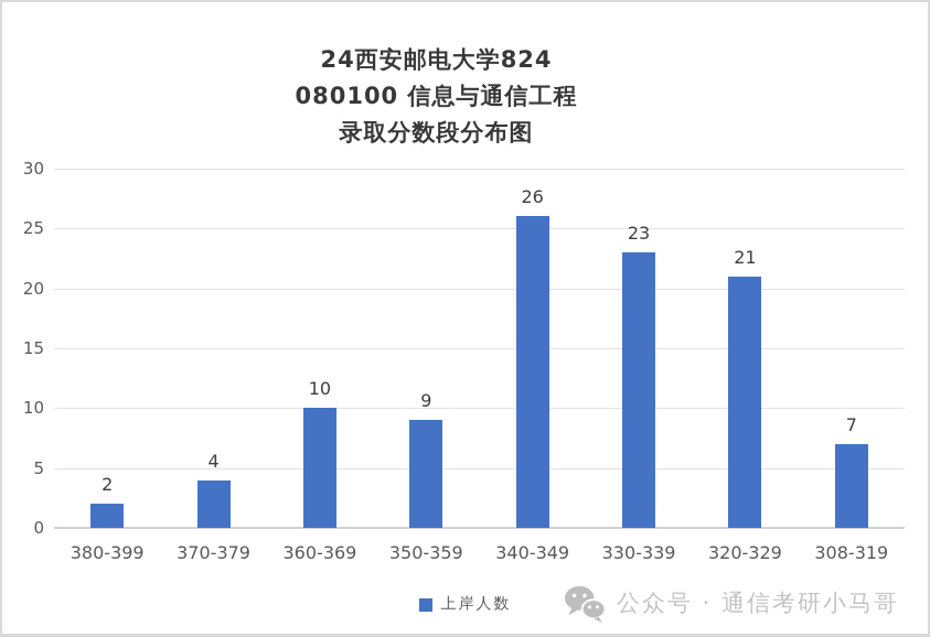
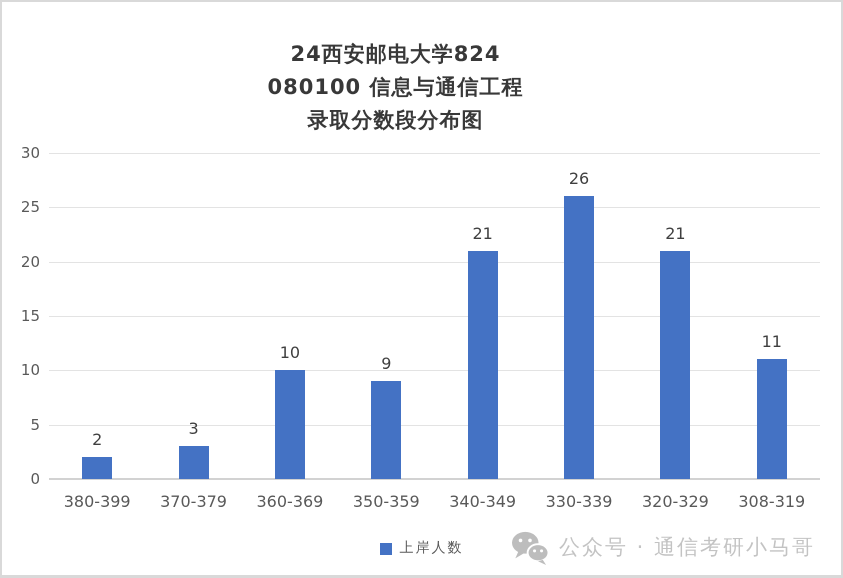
370-379: 4 -> 3
340-349: 26 -> 21
330-339: 23 -> 26
308-319: 7 -> 11
